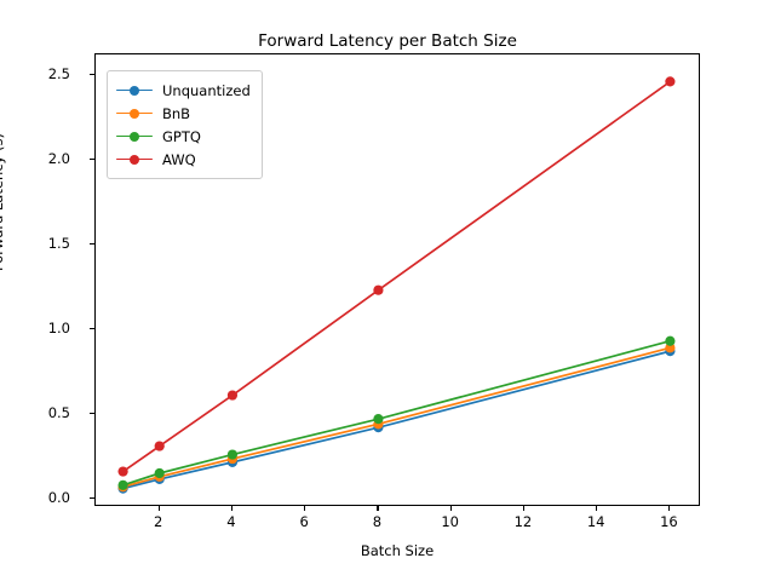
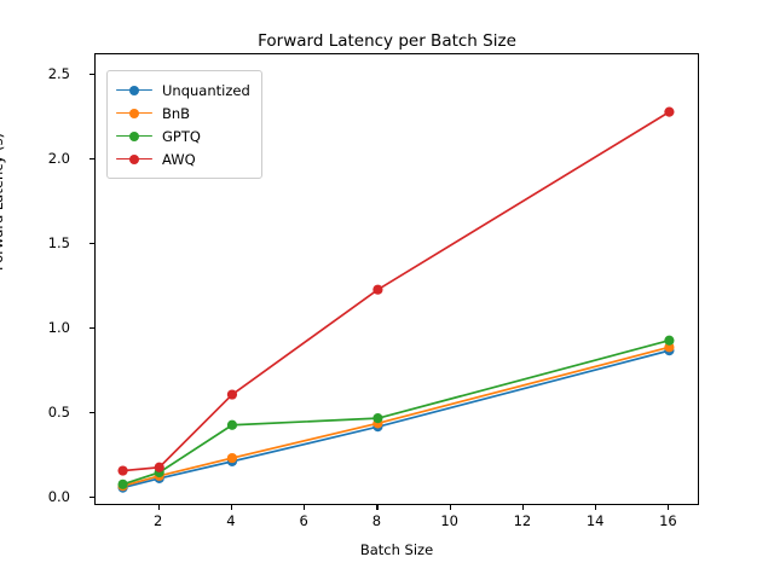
AWQ/2: 0.31 -> 0.18
GPTQ/4: 0.26 -> 0.43
AWQ/16: 2.46 -> 2.28
